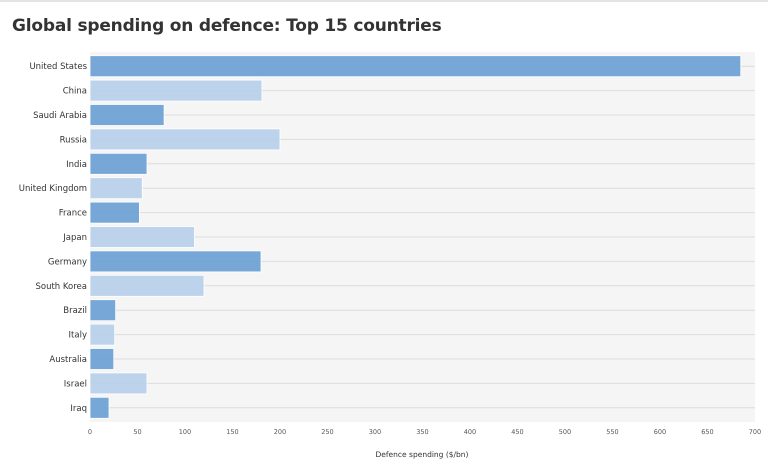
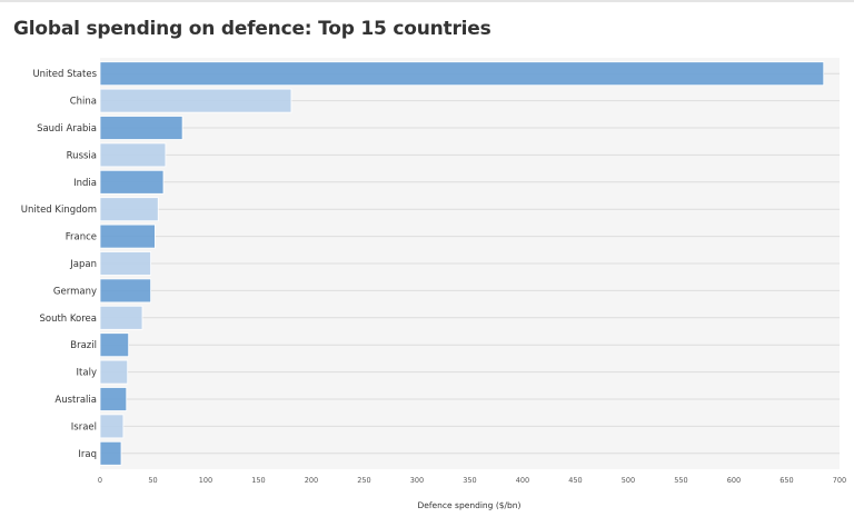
Russia: 200 -> 60
Japan: 110 -> 50
Germany: 180 -> 50
South Korea: 120 -> 40
Israel: 60 -> 20
